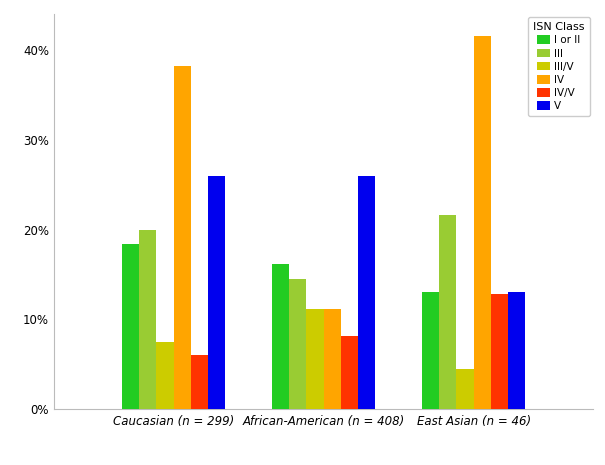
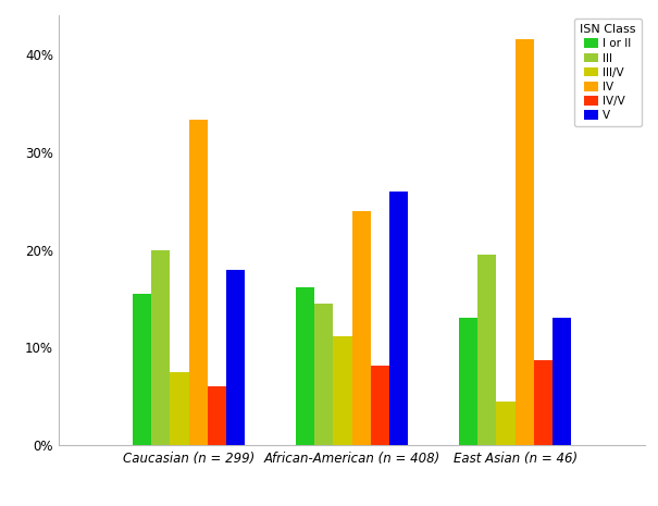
I or II/Caucasian (n = 299): 18.4% -> 15.5%
IV/Caucasian (n = 299): 38.2% -> 33.3%
V/Caucasian (n = 299): 26% -> 18%
IV/African-American (n = 408): 11.2% -> 24.0%
III/East Asian (n = 46): 21.6% -> 19.5%
IV/V/East Asian (n = 46): 12.8% -> 8.7%
